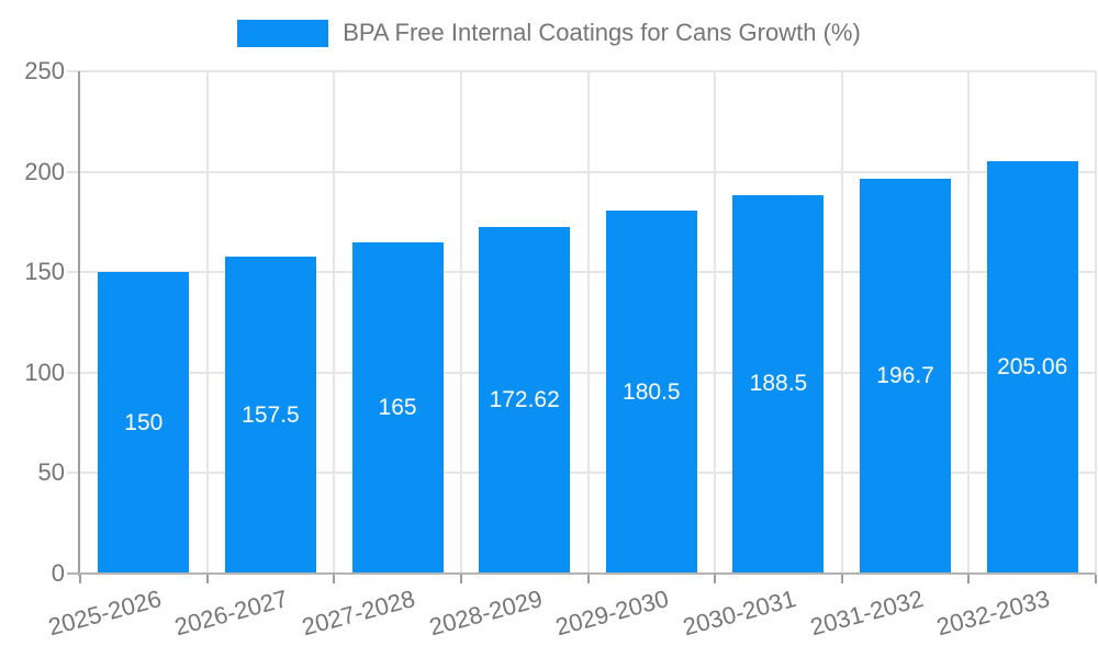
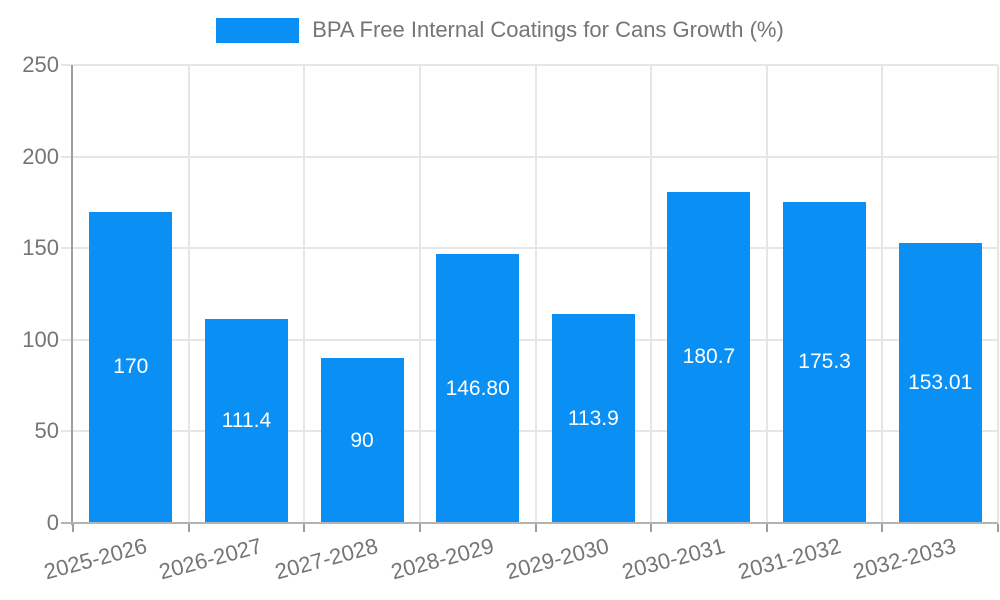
2025-2026: 150 -> 170
2026-2027: 157.5 -> 111.4
2027-2028: 165 -> 90
2028-2029: 172.62 -> 146.80
2029-2030: 180.5 -> 113.9
2030-2031: 188.5 -> 180.7
2031-2032: 196.7 -> 175.3
2032-2033: 205.06 -> 153.01
